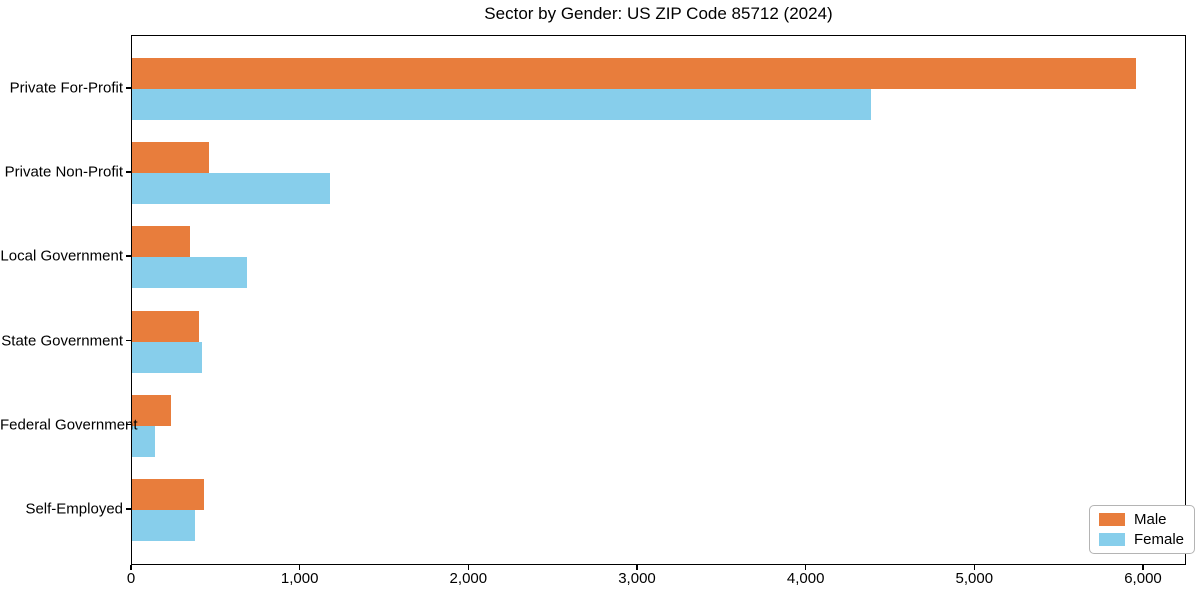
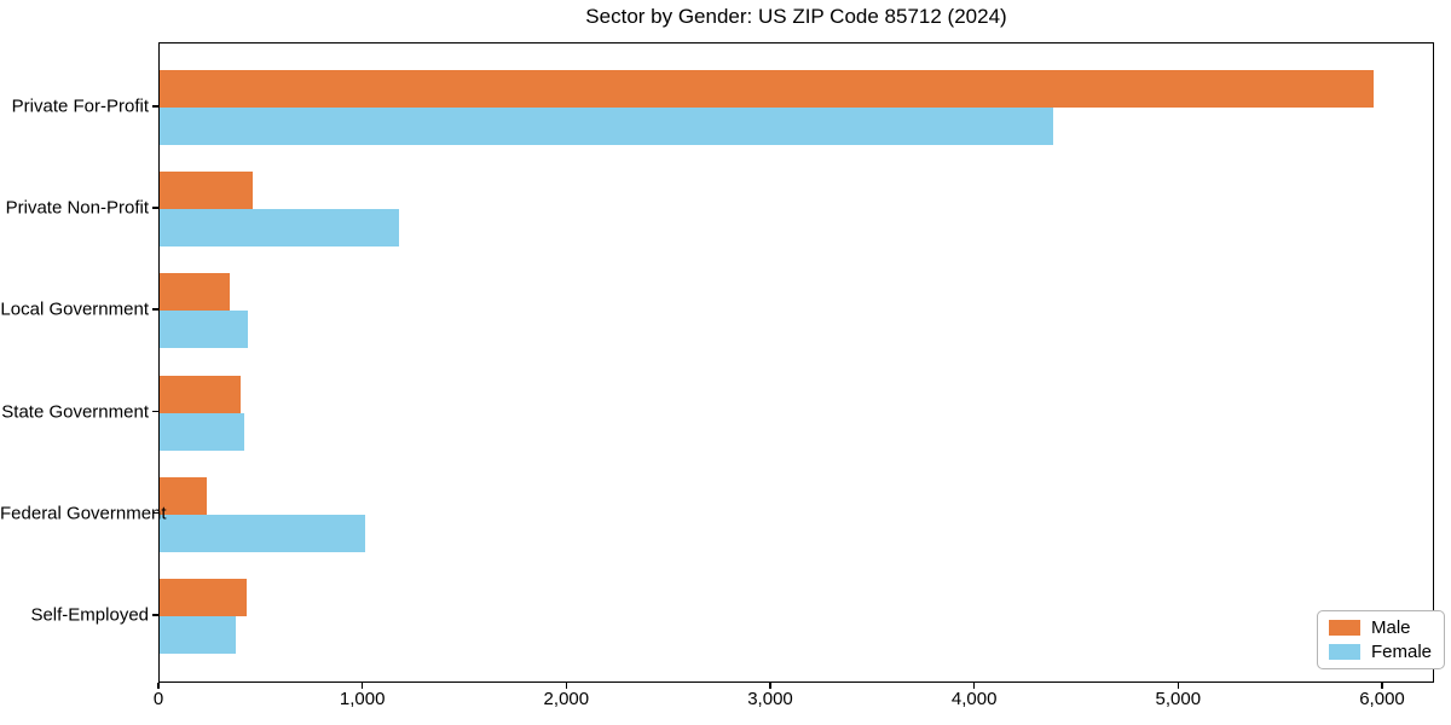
Female/Local Government: 680 -> 430
Female/Federal Government: 140 -> 1010
